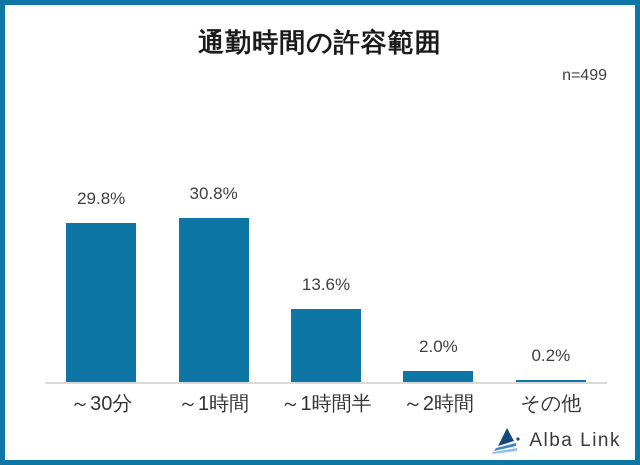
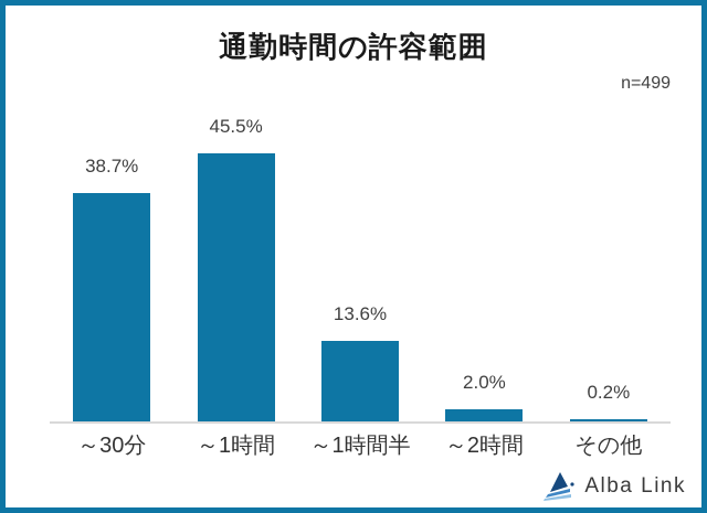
～30分: 29.8% -> 38.7%
～1時間: 30.8% -> 45.5%
